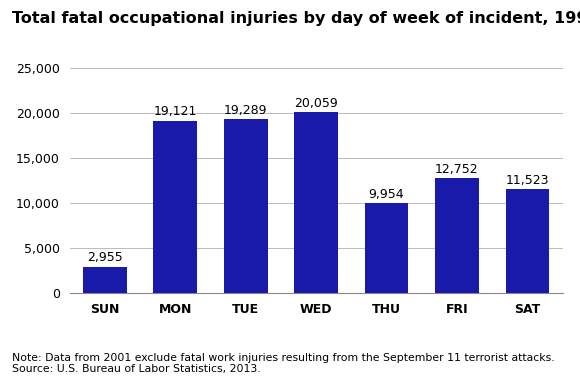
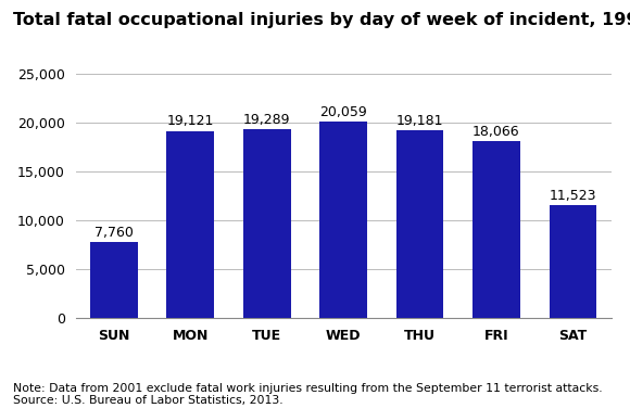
SUN: 2,955 -> 7,760
THU: 9,954 -> 19,181
FRI: 12,752 -> 18,066
